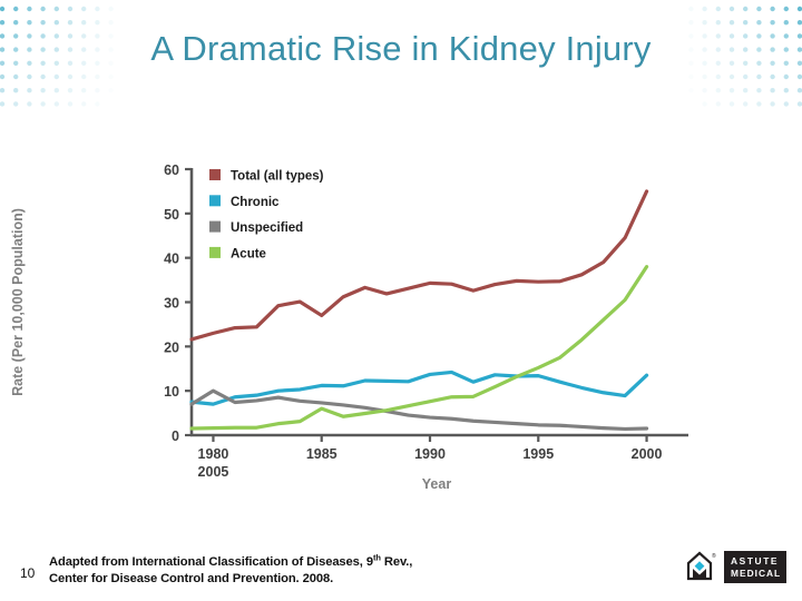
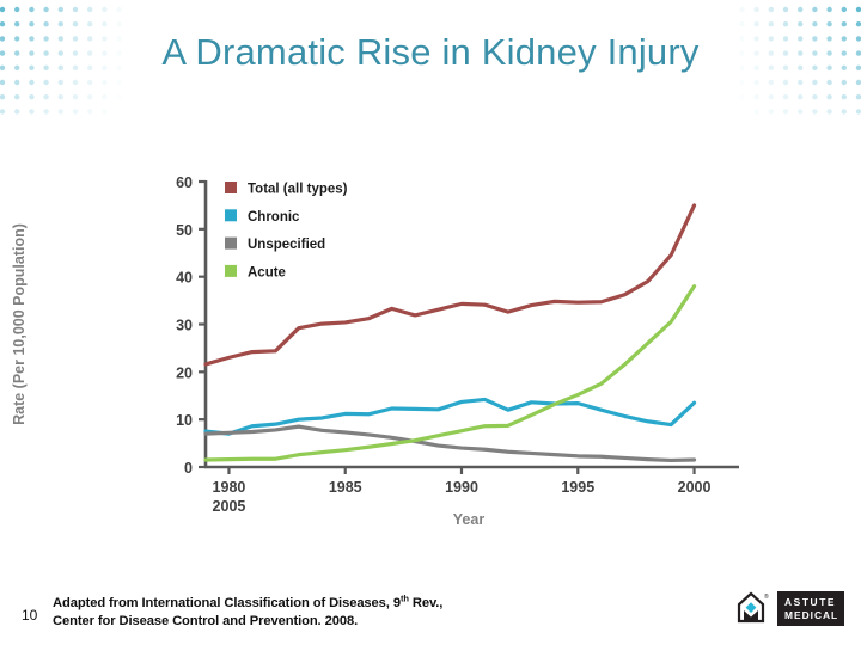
Unspecified/1980: 10 -> 7
Total (all types)/1985: 27 -> 30
Acute/1985: 6 -> 4
